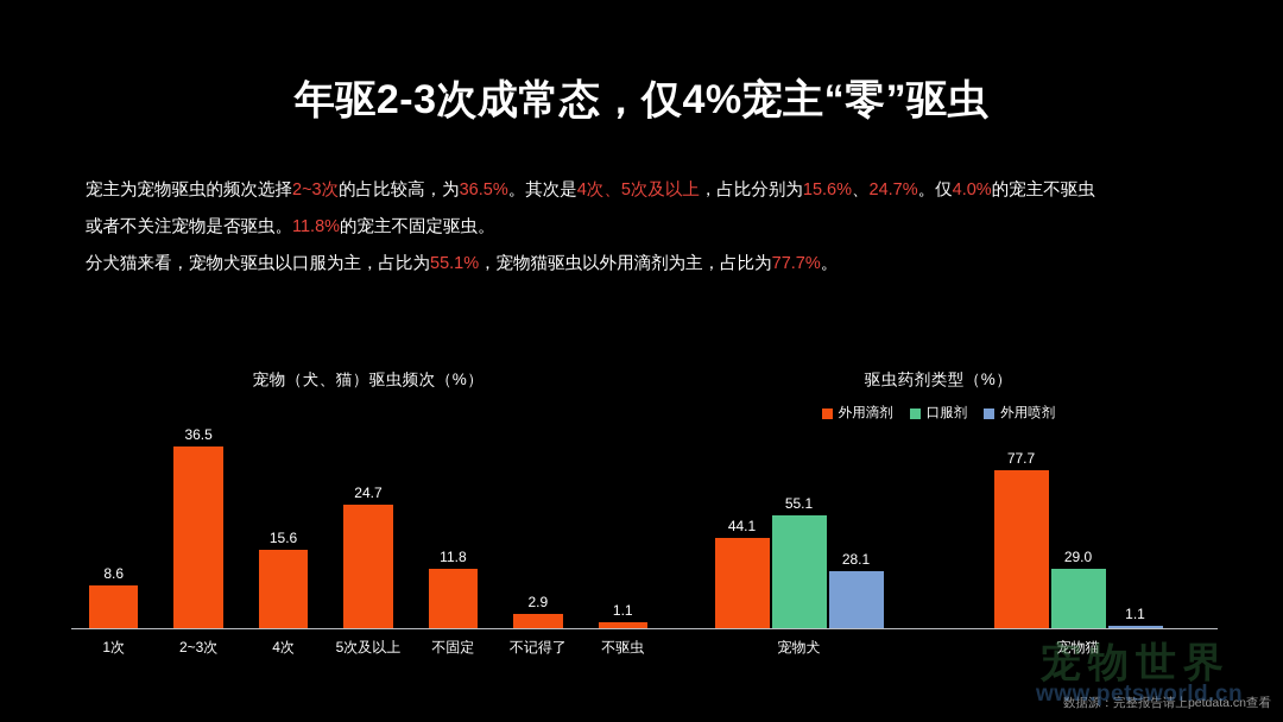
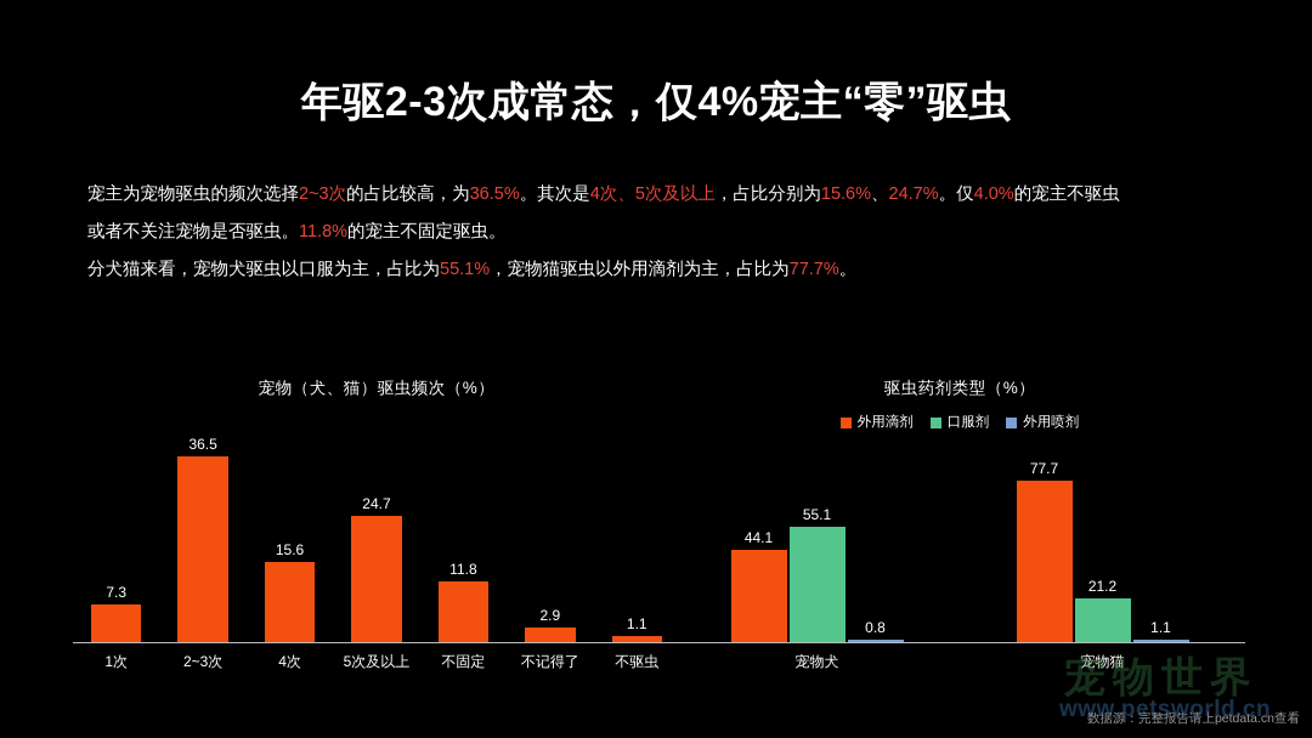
宠物（犬、猫）驱虫频次（%）/1次: 8.6 -> 7.3
驱虫药剂类型（%）/外用喷剂/宠物犬: 28.1 -> 0.8
驱虫药剂类型（%）/口服剂/宠物猫: 29.0 -> 21.2
